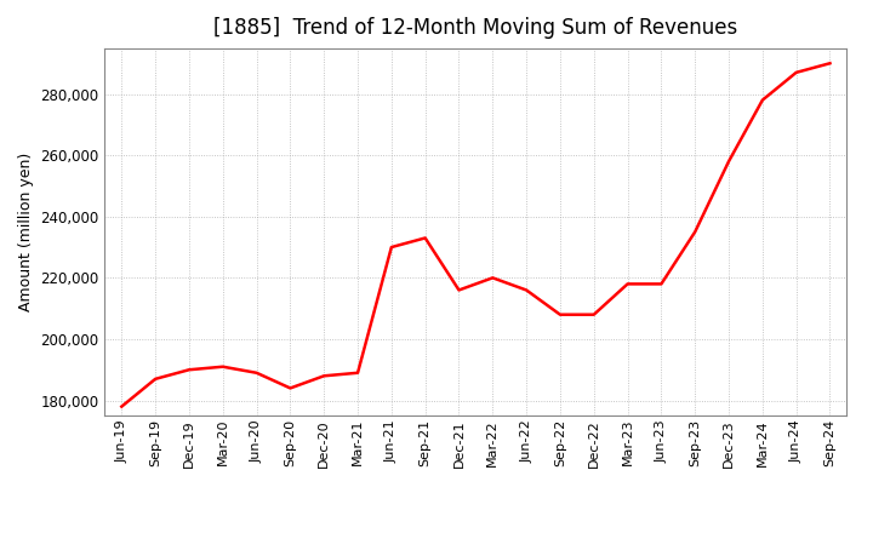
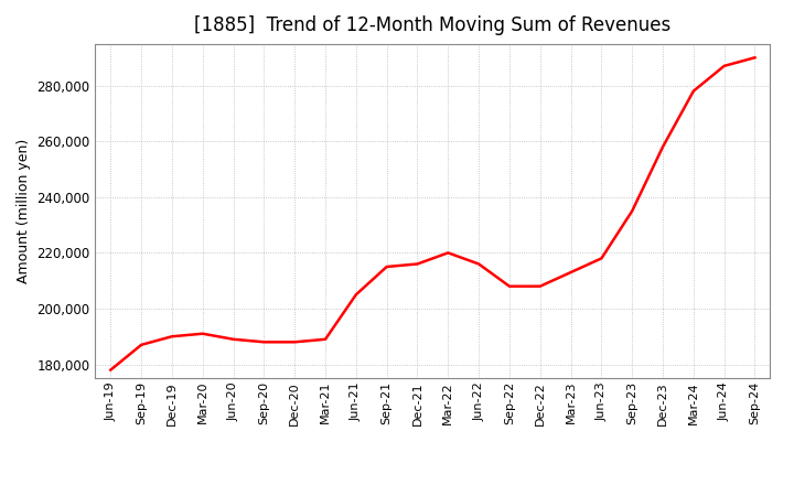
Sep-20: 184,000 -> 188,000
Jun-21: 230,000 -> 205,000
Sep-21: 233,000 -> 215,000
Mar-23: 218,000 -> 213,000
